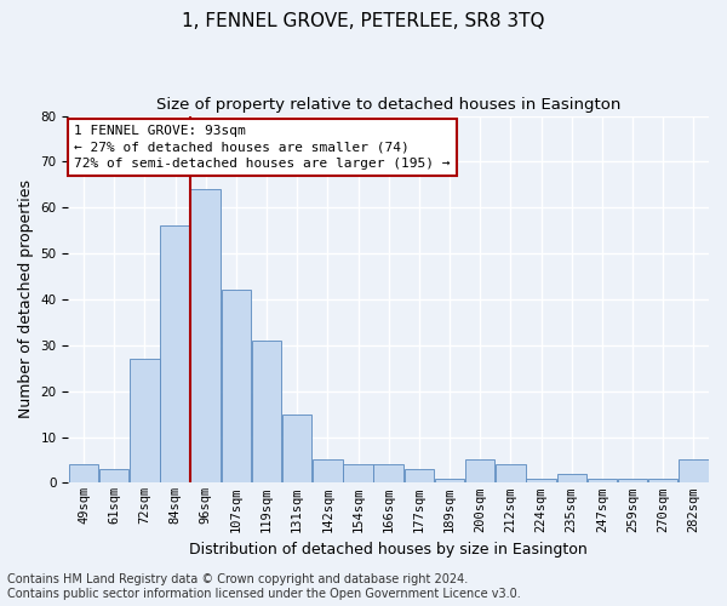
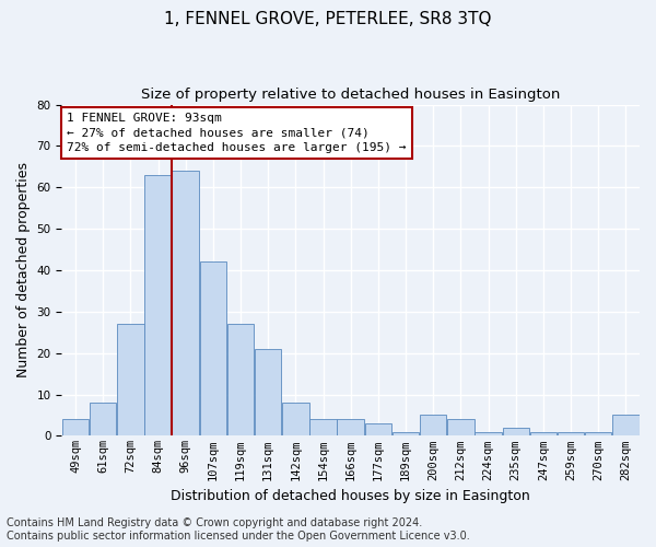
61sqm: 3 -> 8
84sqm: 56 -> 63
119sqm: 31 -> 27
131sqm: 15 -> 21
142sqm: 5 -> 8
